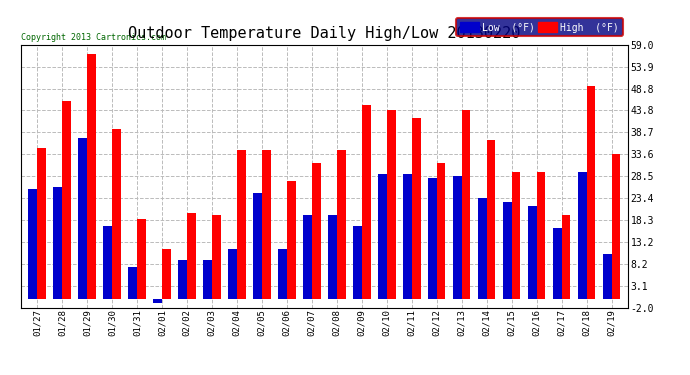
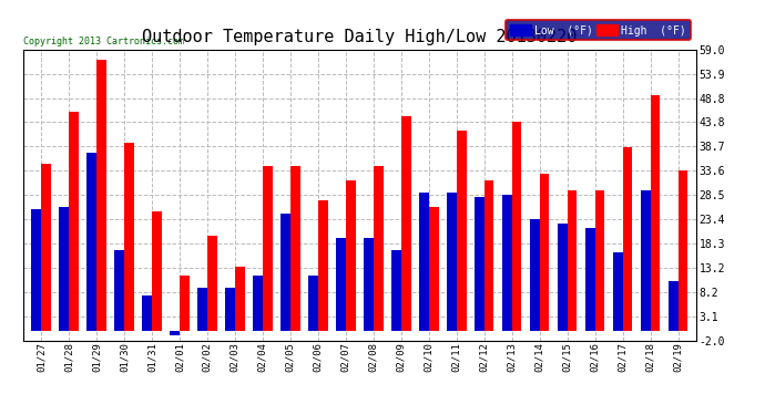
High (°F)/01/31: 18.5 -> 25.0
High (°F)/02/03: 19.5 -> 13.5
High (°F)/02/10: 43.8 -> 26.0
High (°F)/02/14: 37.0 -> 33.0
High (°F)/02/17: 19.5 -> 38.5
